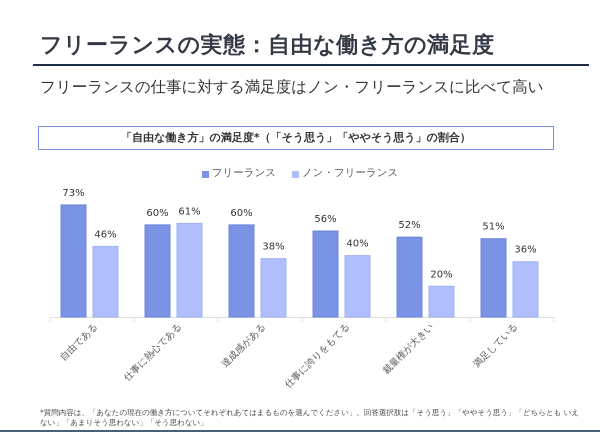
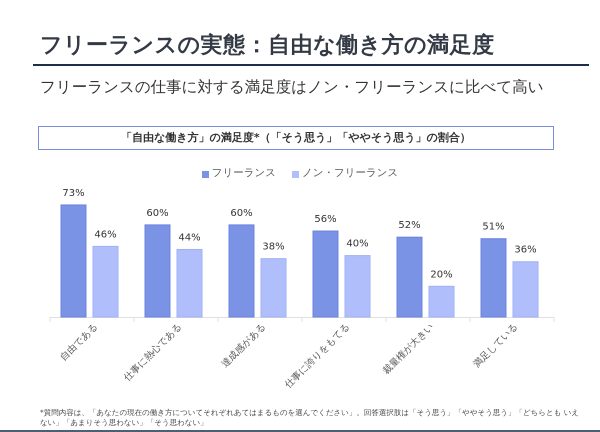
ノン・フリーランス/仕事に熱心である: 61% -> 44%
